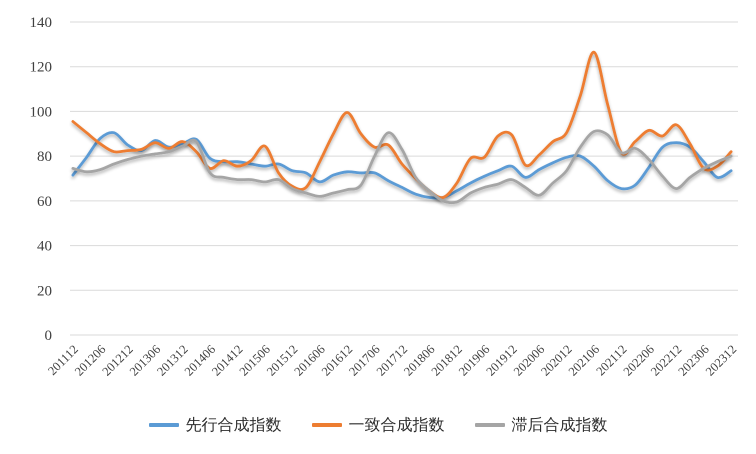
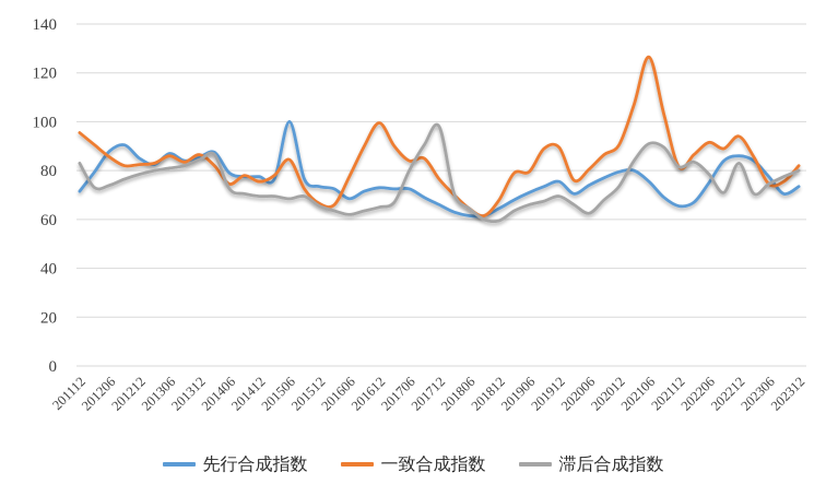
滞后合成指数/201112: 74 -> 83
先行合成指数/201506: 76 -> 100
滞后合成指数/201712: 83 -> 98
滞后合成指数/202212: 66 -> 83
